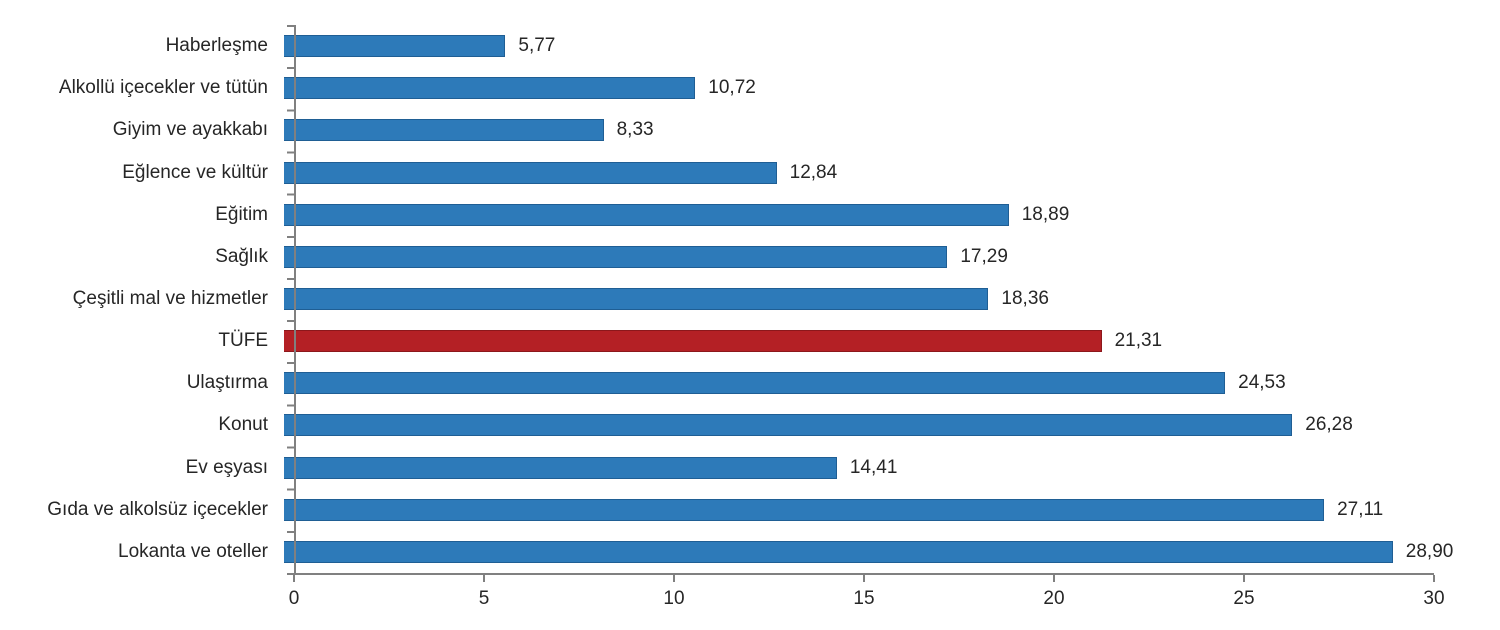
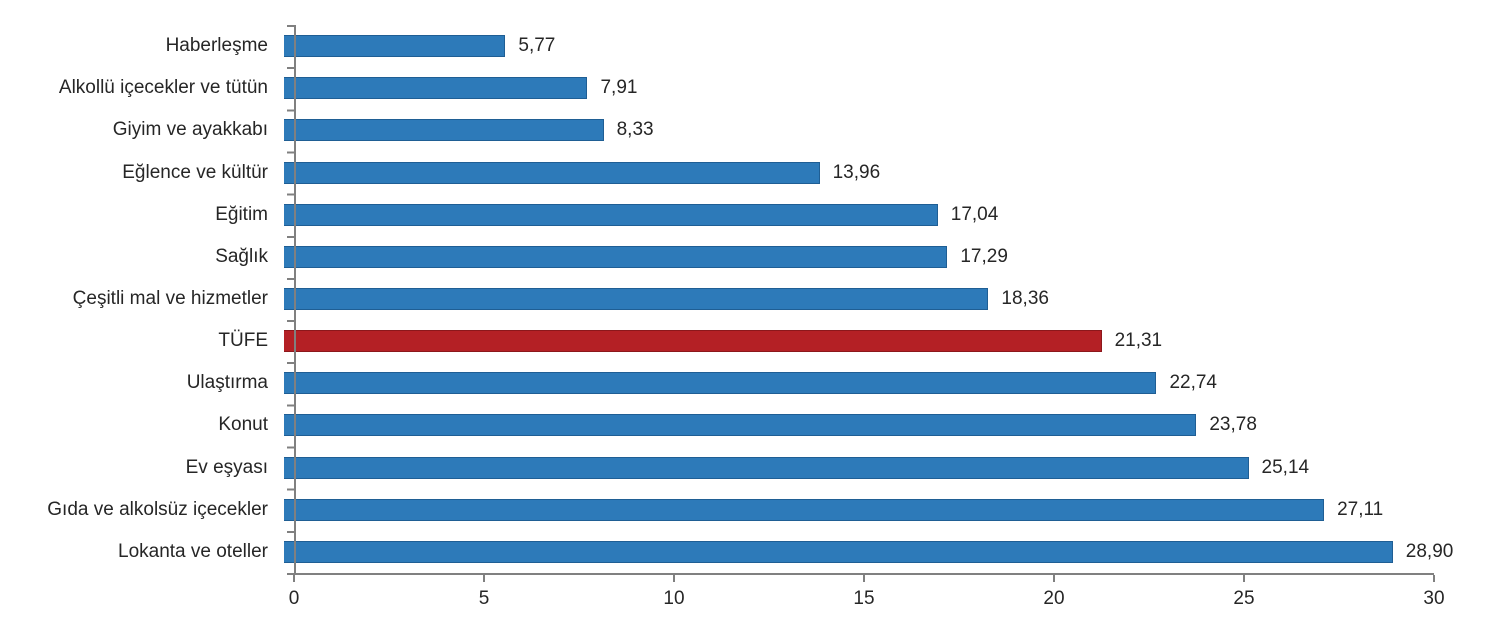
Alkollü içecekler ve tütün: 10,72 -> 7,91
Eğlence ve kültür: 12,84 -> 13,96
Eğitim: 18,89 -> 17,04
Ulaştırma: 24,53 -> 22,74
Konut: 26,28 -> 23,78
Ev eşyası: 14,41 -> 25,14
